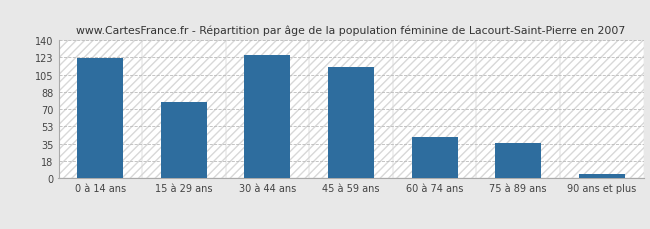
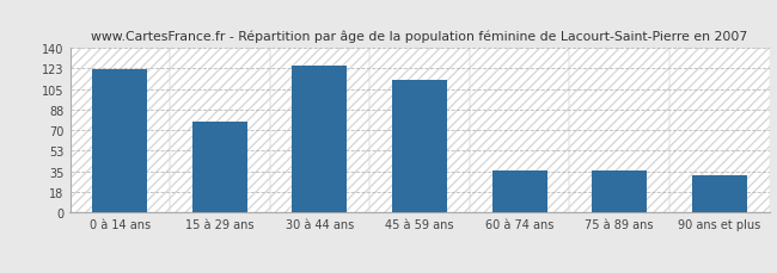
60 à 74 ans: 42 -> 36
90 ans et plus: 4 -> 32
